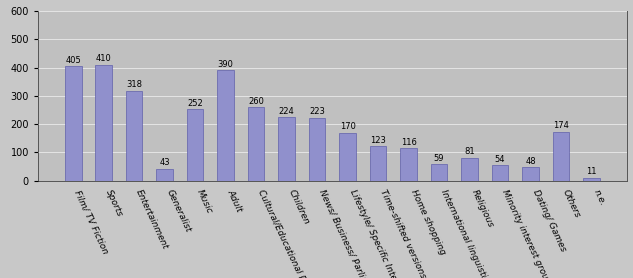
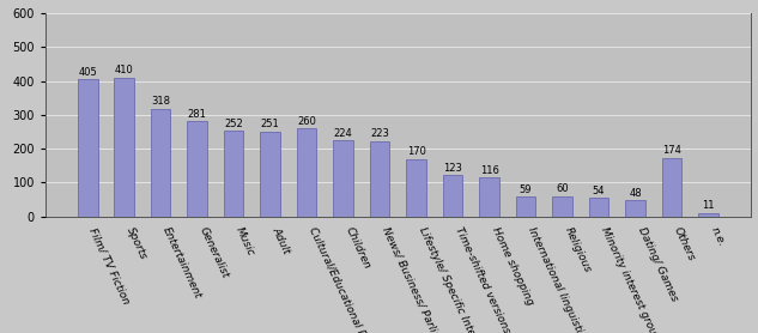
Generalist: 43 -> 281
Adult: 390 -> 251
Religious: 81 -> 60
